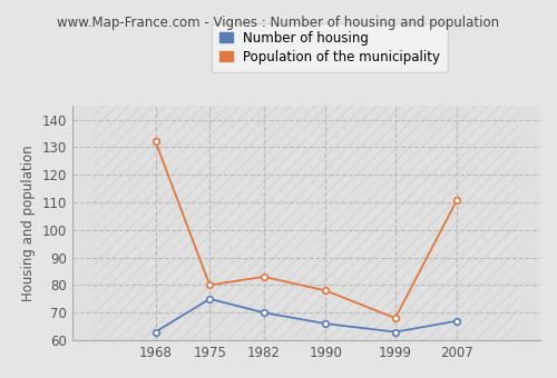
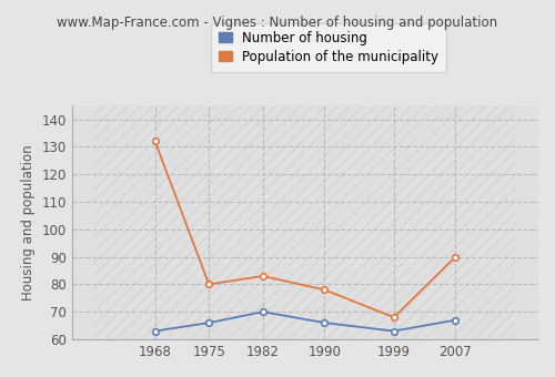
Number of housing/1975: 75 -> 66
Population of the municipality/2007: 111 -> 90
